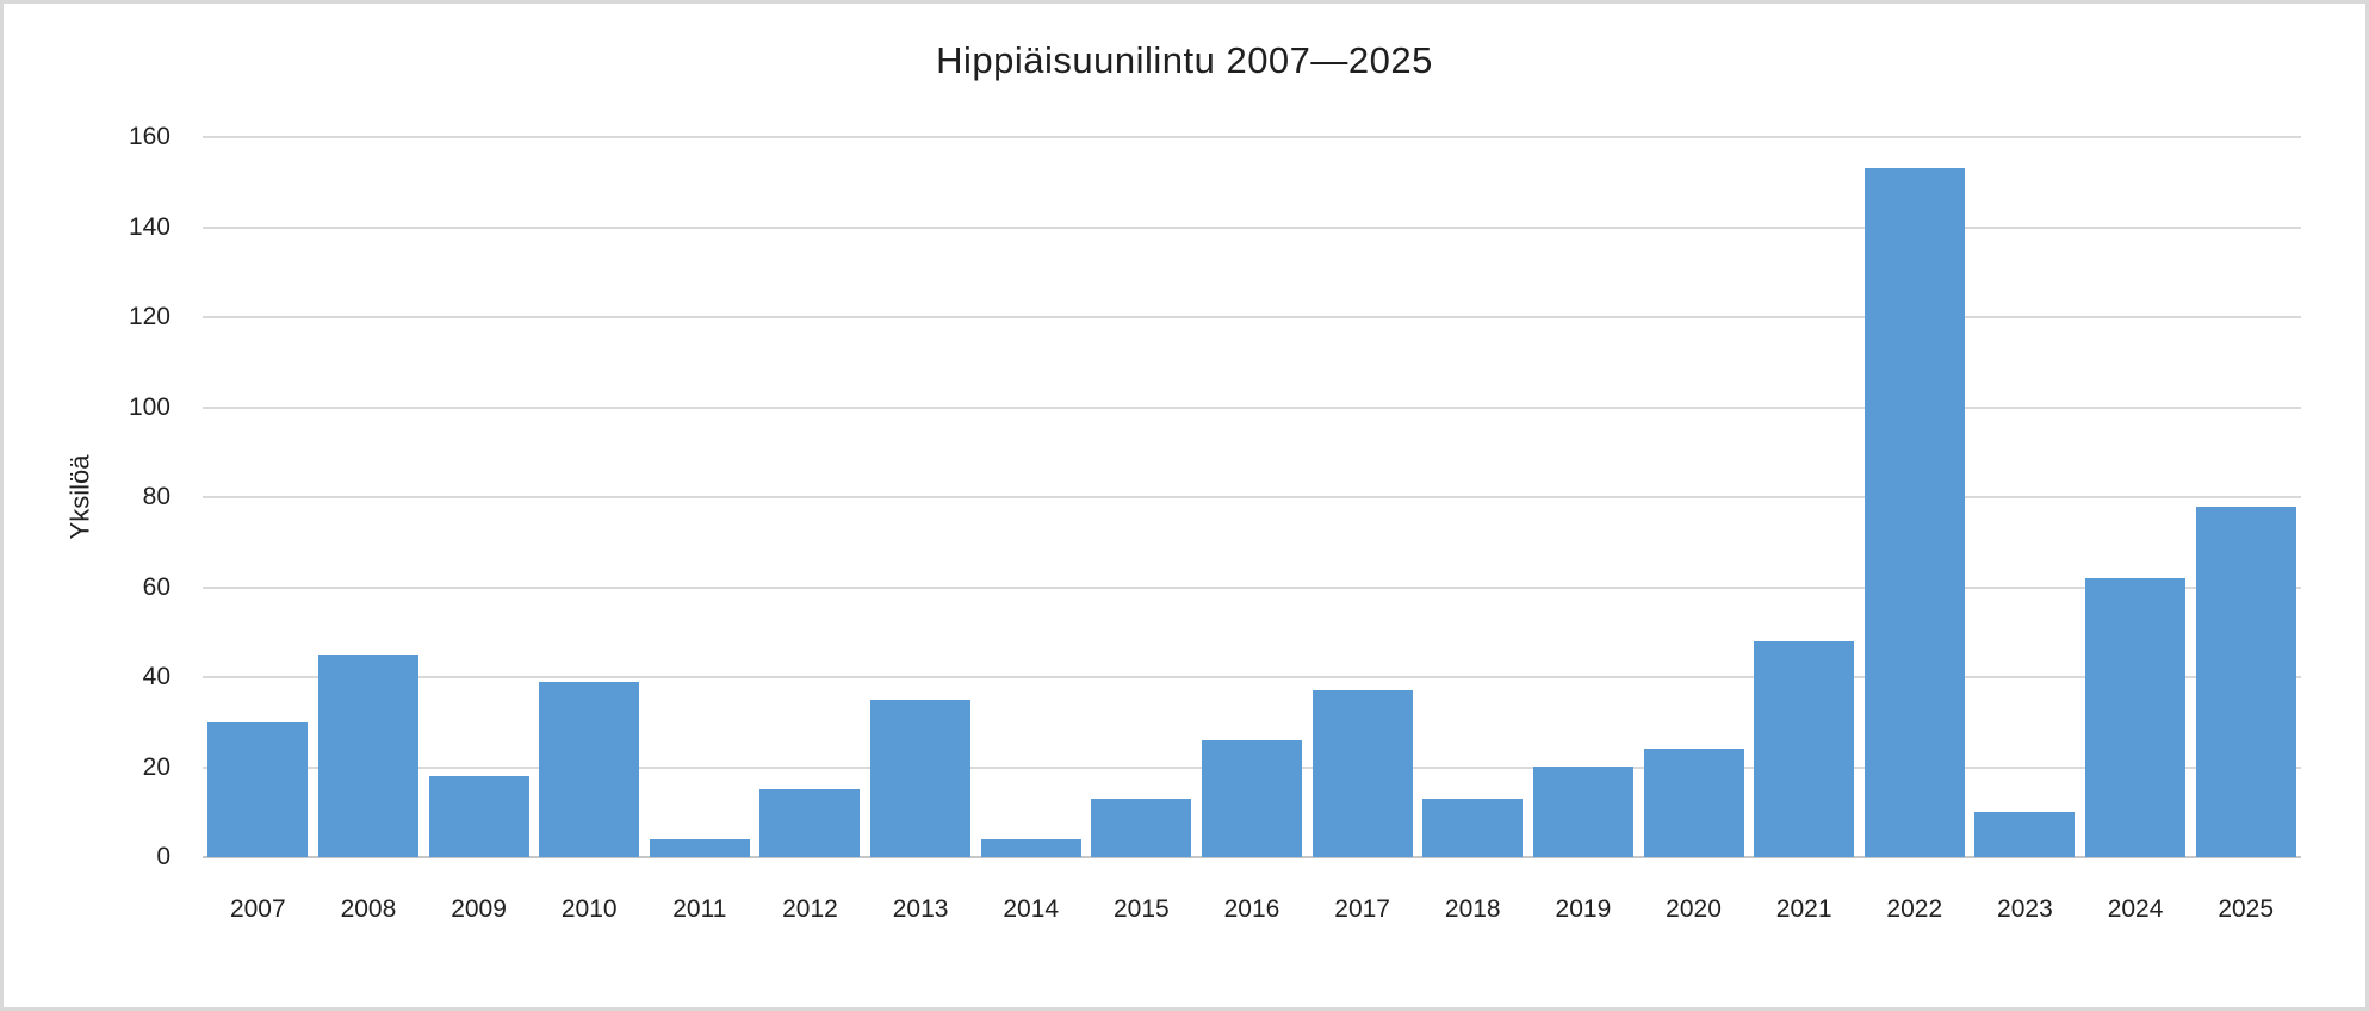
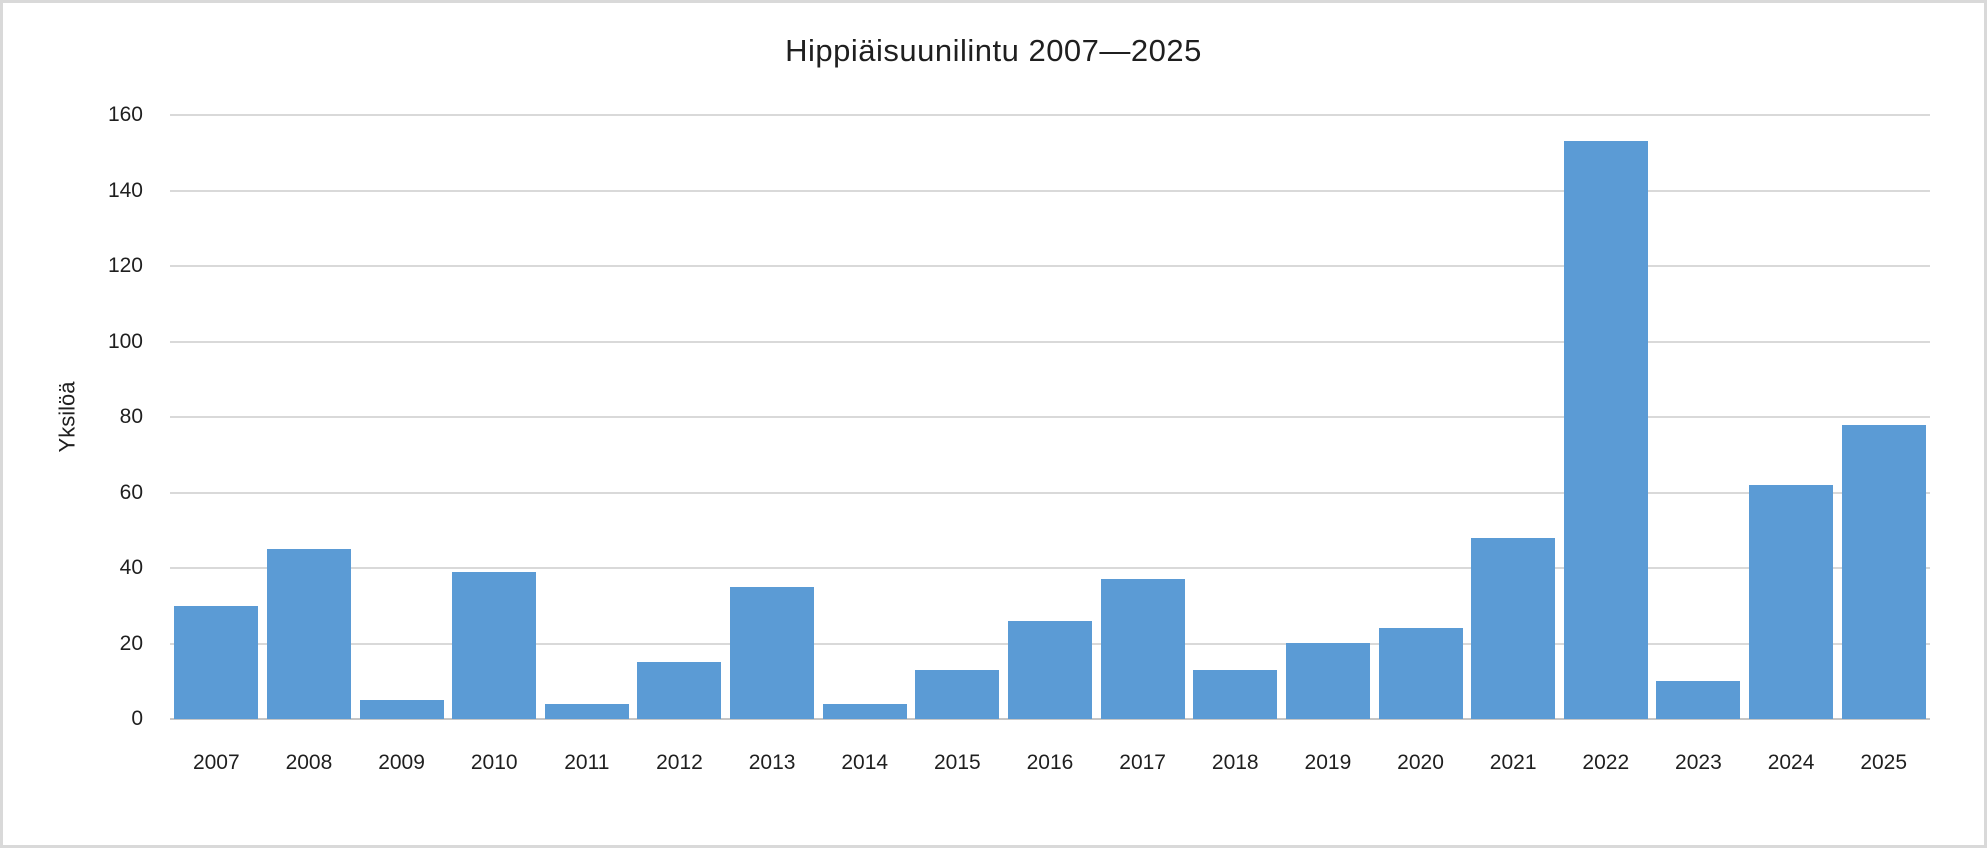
2009: 18 -> 5
